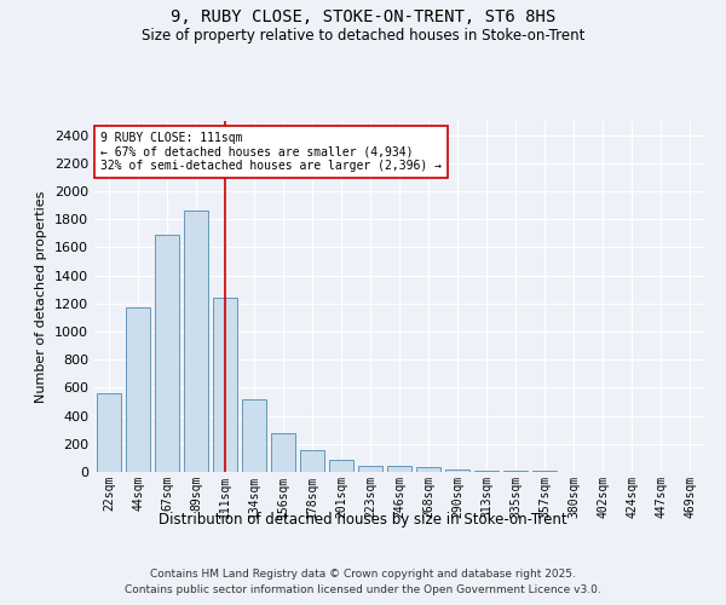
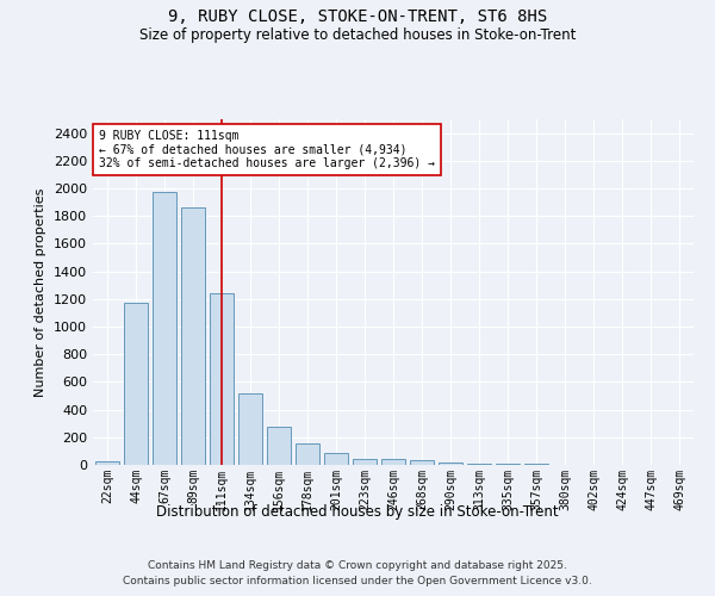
22sqm: 560 -> 20
67sqm: 1690 -> 1980
